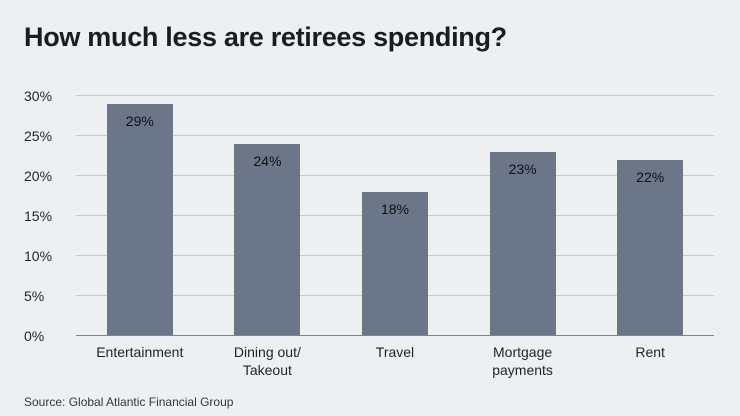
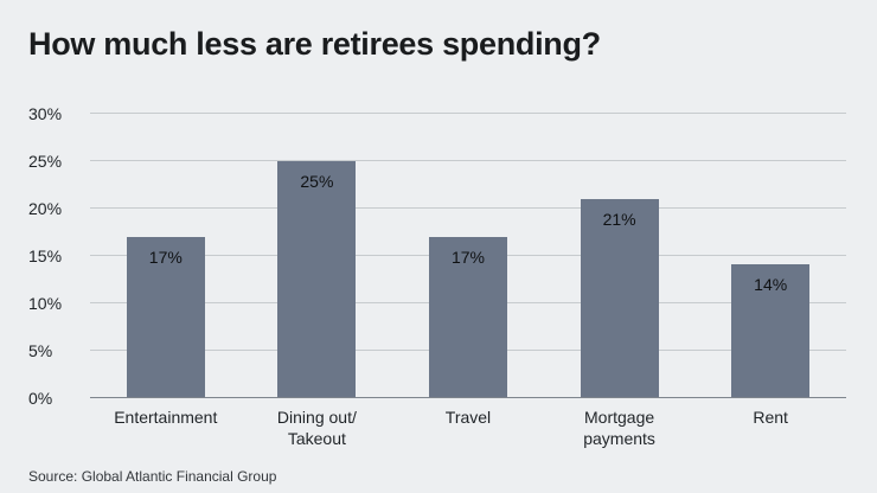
Entertainment: 29% -> 17%
Dining out/ Takeout: 24% -> 25%
Travel: 18% -> 17%
Mortgage payments: 23% -> 21%
Rent: 22% -> 14%
